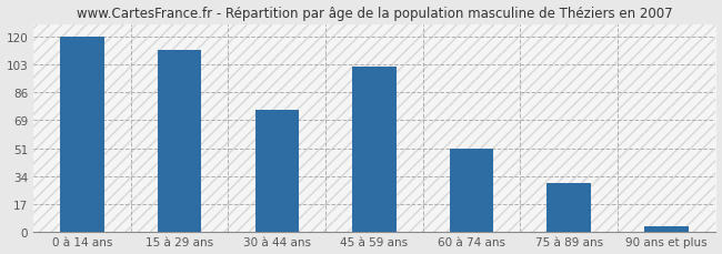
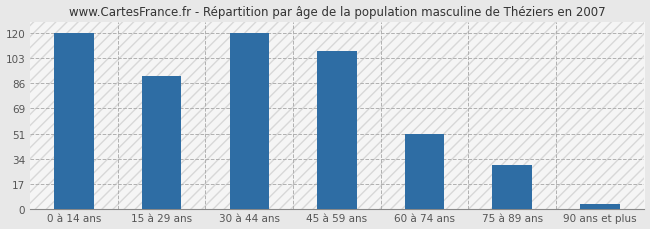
15 à 29 ans: 112 -> 91
30 à 44 ans: 75 -> 120
45 à 59 ans: 102 -> 108
